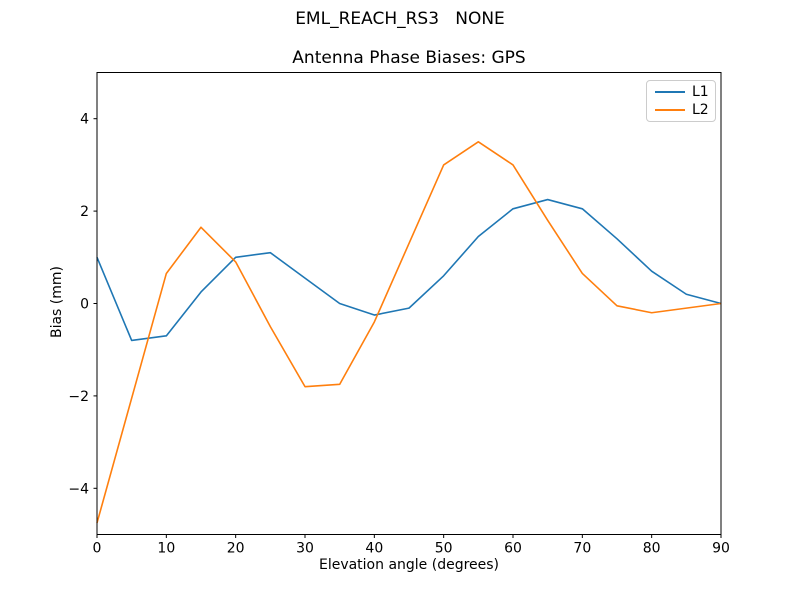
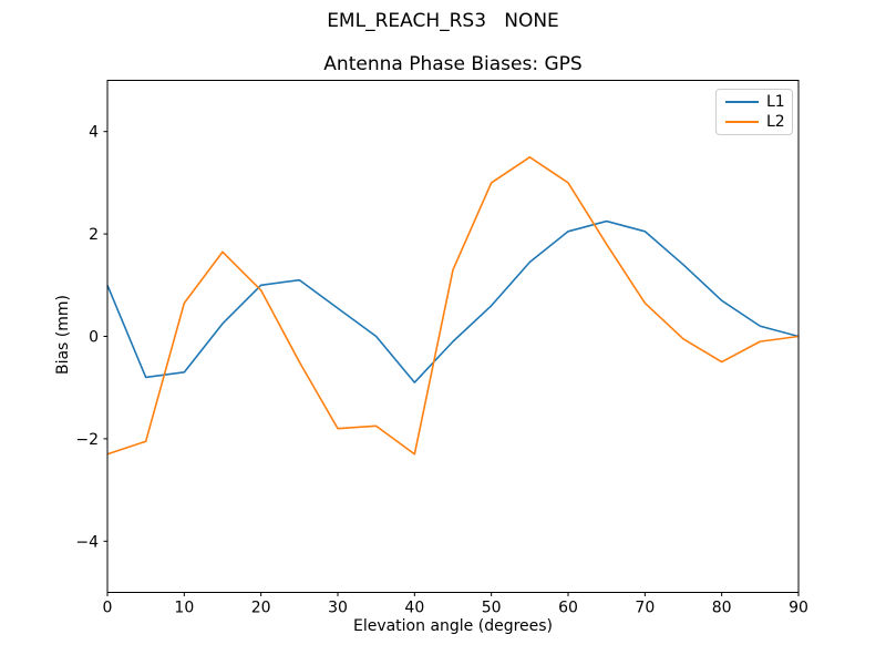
L2/0: -4.8 -> -2.3
L1/40: -0.2 -> -0.9
L2/40: -0.4 -> -2.3
L2/80: -0.2 -> -0.5
